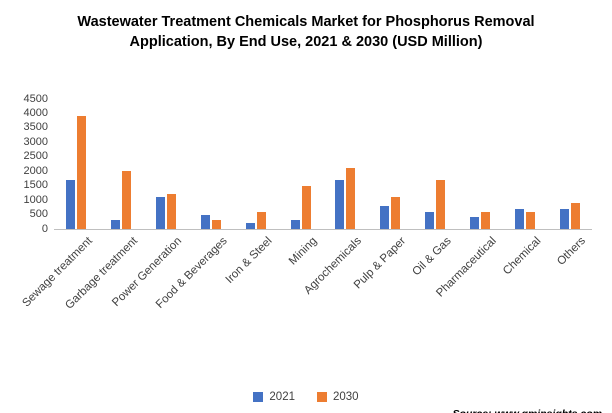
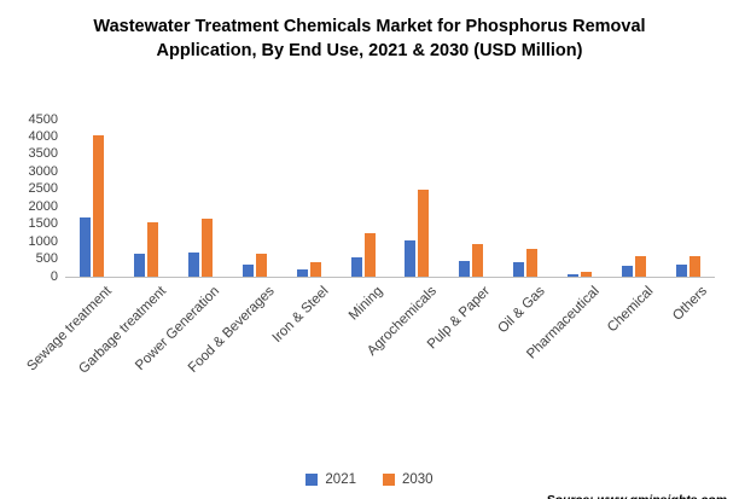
2030/Sewage treatment: 3900 -> 4000
2021/Garbage treatment: 300 -> 600
2030/Garbage treatment: 2000 -> 1600
2021/Power Generation: 1100 -> 700
2030/Power Generation: 1200 -> 1600
2021/Food & Beverages: 500 -> 400
2030/Food & Beverages: 300 -> 600
2030/Iron & Steel: 600 -> 400
2021/Mining: 300 -> 600
2030/Mining: 1500 -> 1200
2021/Agrochemicals: 1700 -> 1000
2030/Agrochemicals: 2100 -> 2500
2021/Pulp & Paper: 800 -> 400
2030/Pulp & Paper: 1100 -> 1000
2021/Oil & Gas: 600 -> 400
2030/Oil & Gas: 1700 -> 800
2021/Pharmaceutical: 400 -> 100
2030/Pharmaceutical: 600 -> 200
2021/Chemical: 700 -> 300
2021/Others: 700 -> 400
2030/Others: 900 -> 600
